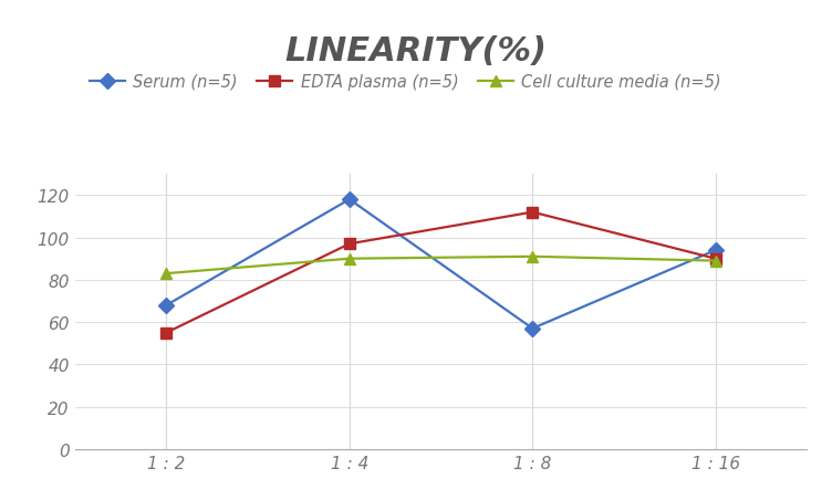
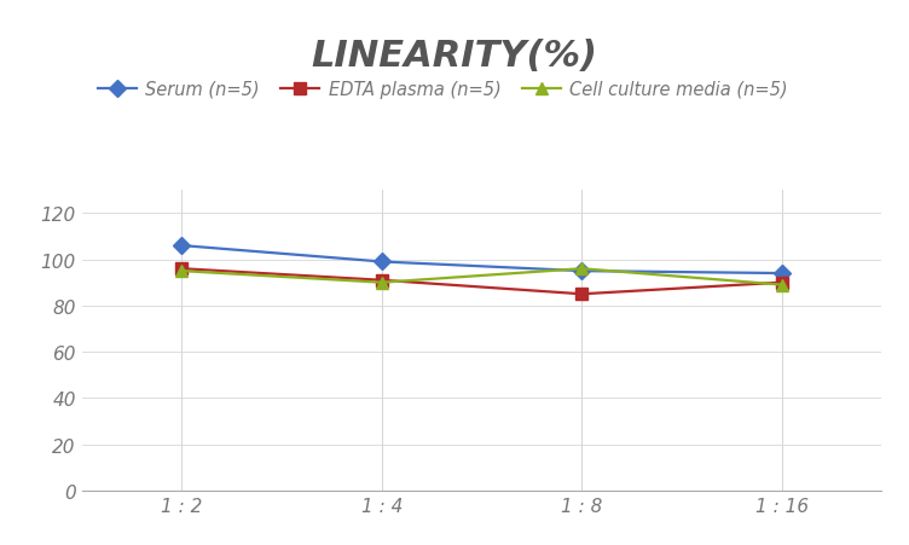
Serum (n=5)/1 : 2: 68 -> 106
EDTA plasma (n=5)/1 : 2: 55 -> 96
Cell culture media (n=5)/1 : 2: 83 -> 95
Serum (n=5)/1 : 4: 118 -> 99
EDTA plasma (n=5)/1 : 4: 97 -> 91
Serum (n=5)/1 : 8: 57 -> 95
EDTA plasma (n=5)/1 : 8: 112 -> 85
Cell culture media (n=5)/1 : 8: 91 -> 96
